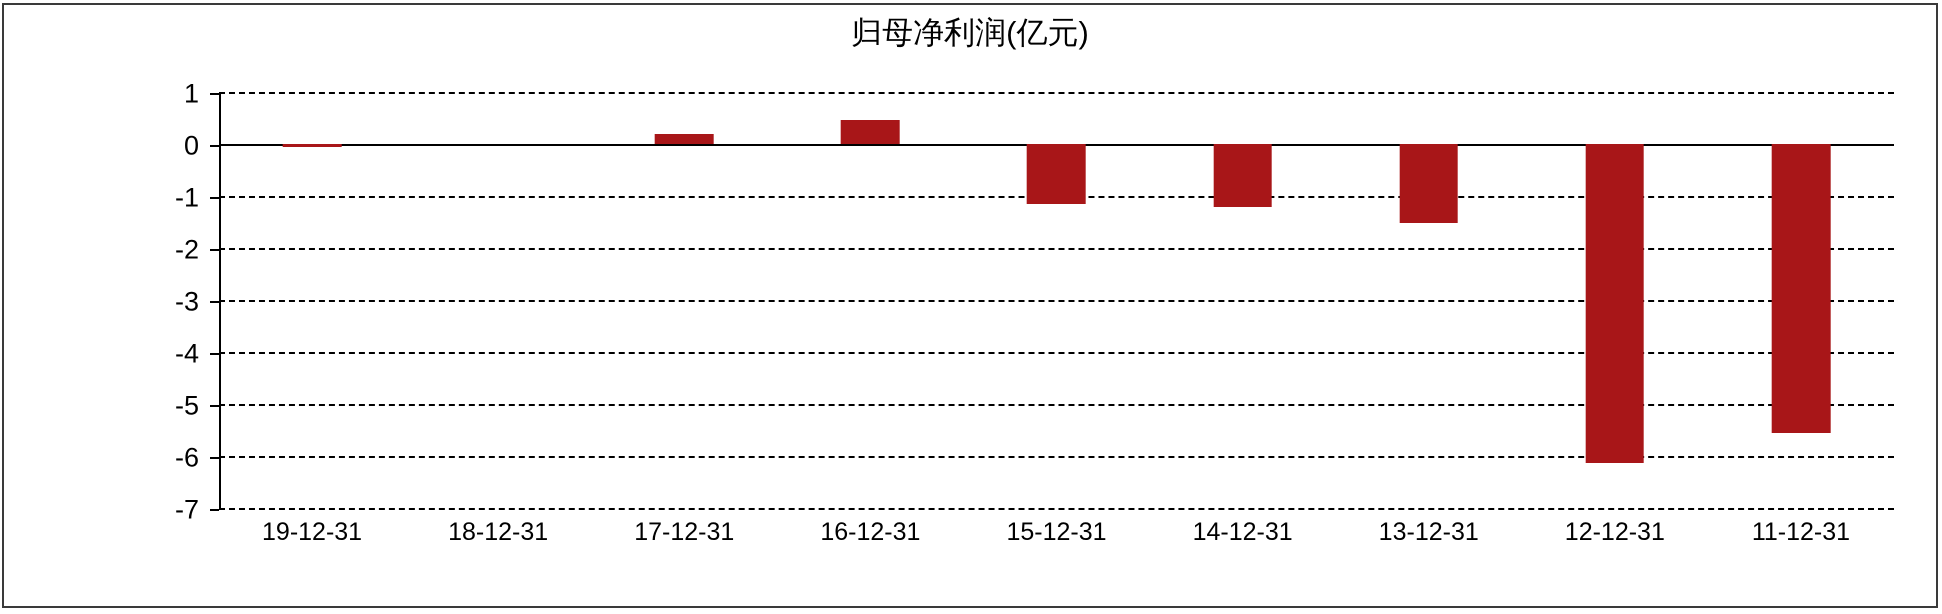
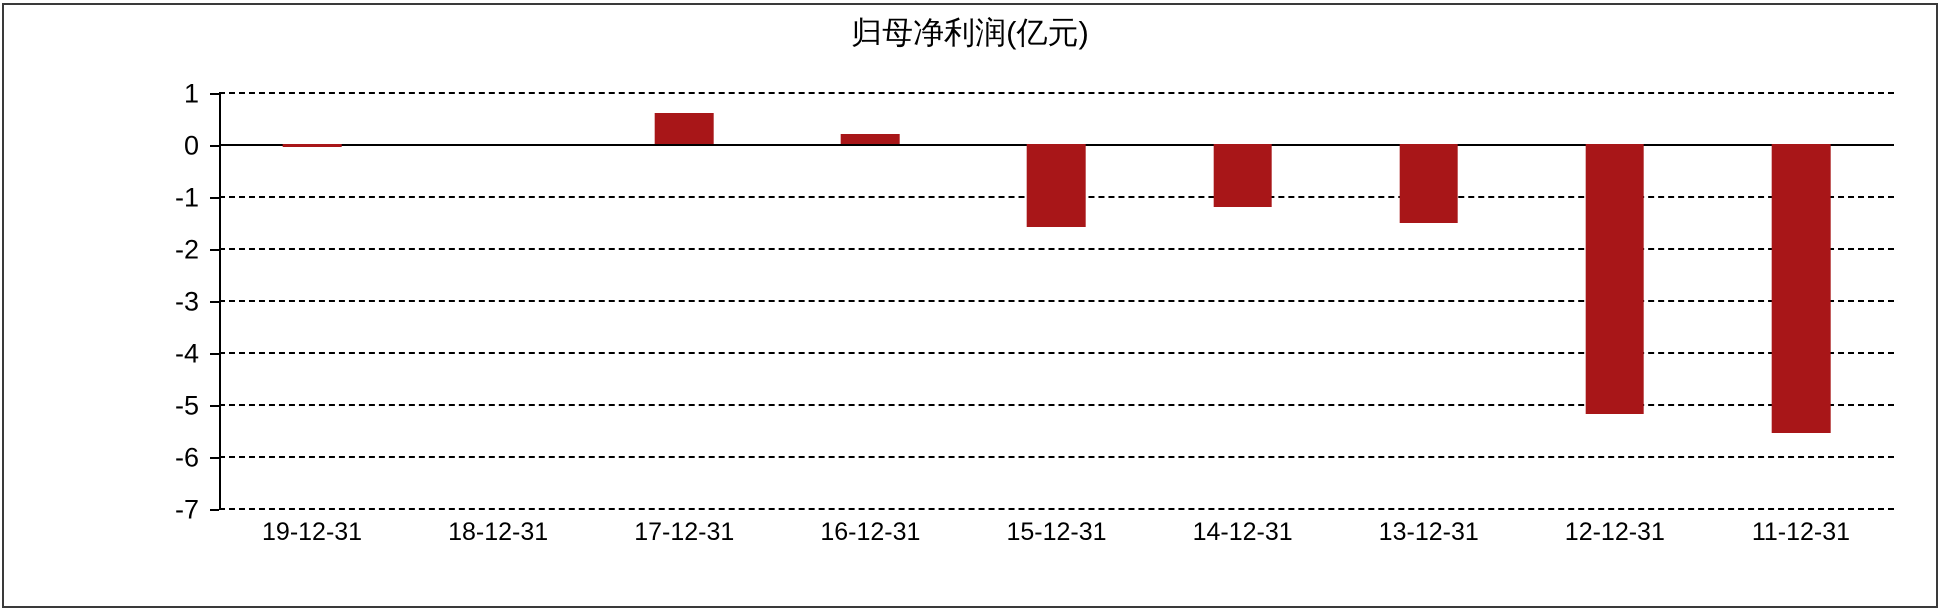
17-12-31: 0.2 -> 0.6
16-12-31: 0.5 -> 0.2
15-12-31: -1.1 -> -1.6
12-12-31: -6.1 -> -5.2
